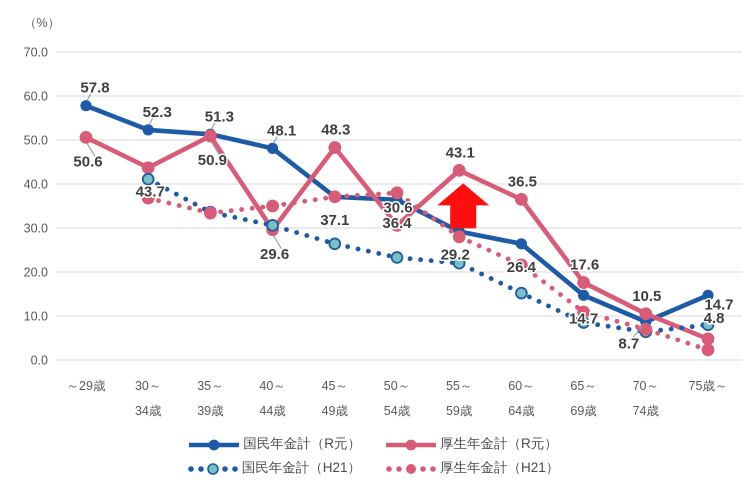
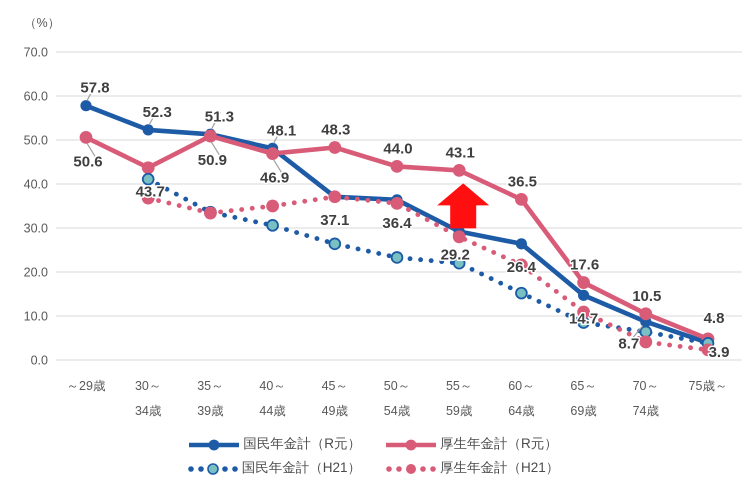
厚生年金計（R元）/40～44歳: 29.6 -> 46.9
厚生年金計（R元）/50～54歳: 30.6 -> 44.0
厚生年金計（H21）/50～54歳: 38 -> 36
厚生年金計（H21）/70～74歳: 7 -> 4
国民年金計（R元）/75歳～: 14.7 -> 3.9
国民年金計（H21）/75歳～: 8 -> 4
